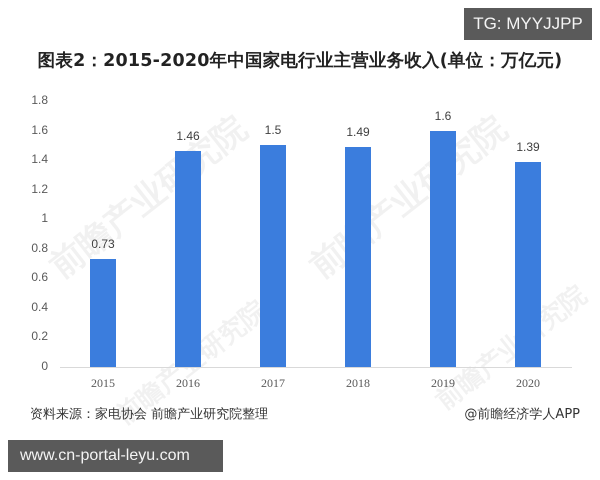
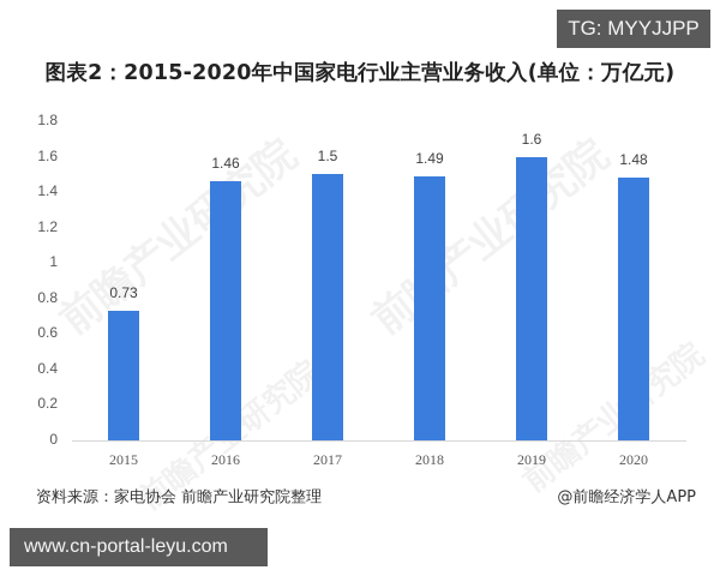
2020: 1.39 -> 1.48
